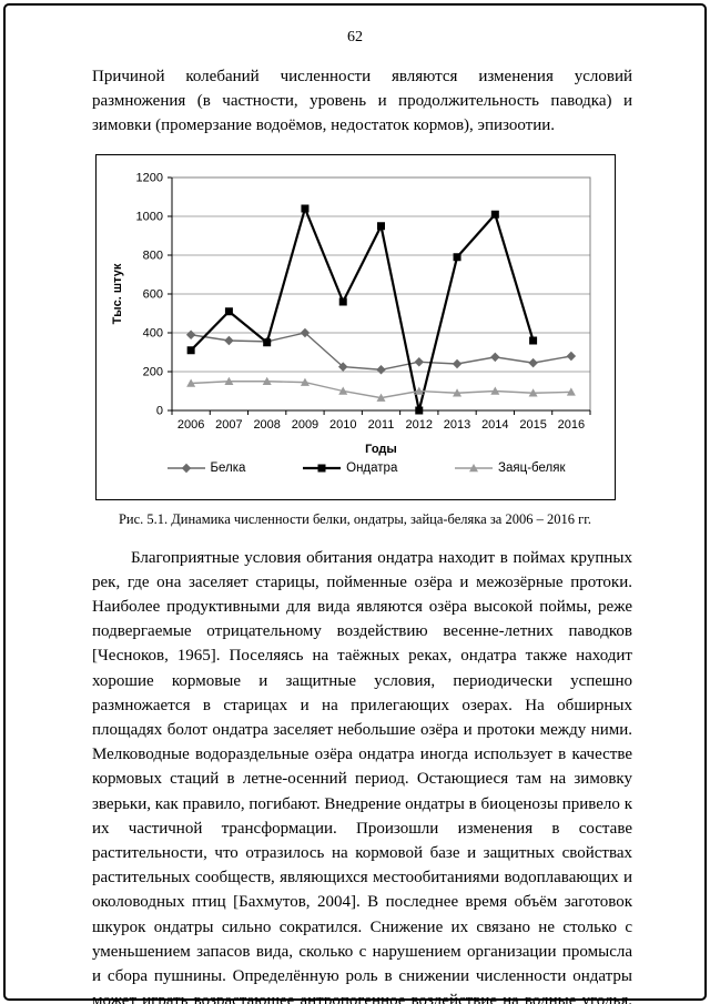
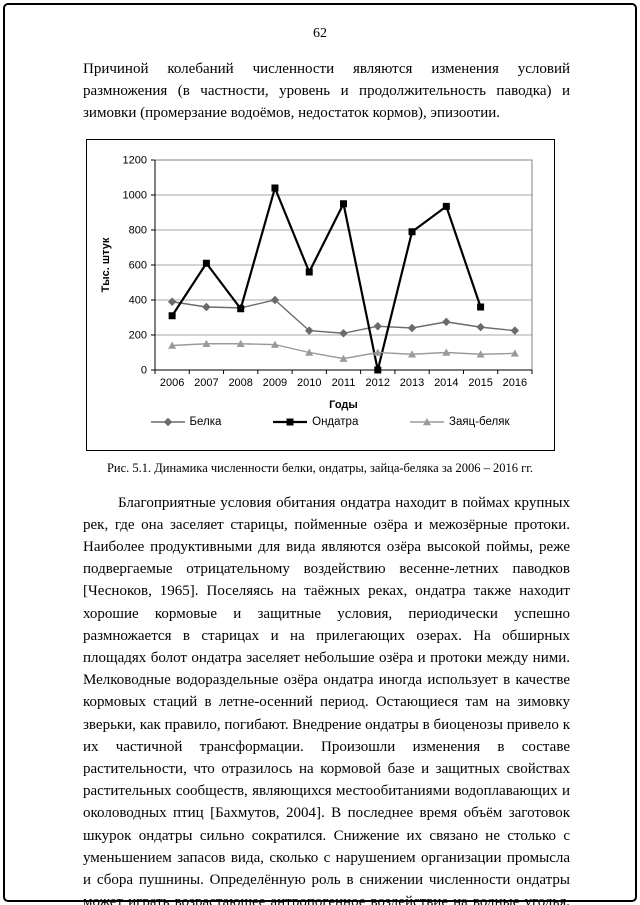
Ондатра/2007: 510 -> 610
Ондатра/2014: 1010 -> 940
Белка/2016: 280 -> 220
